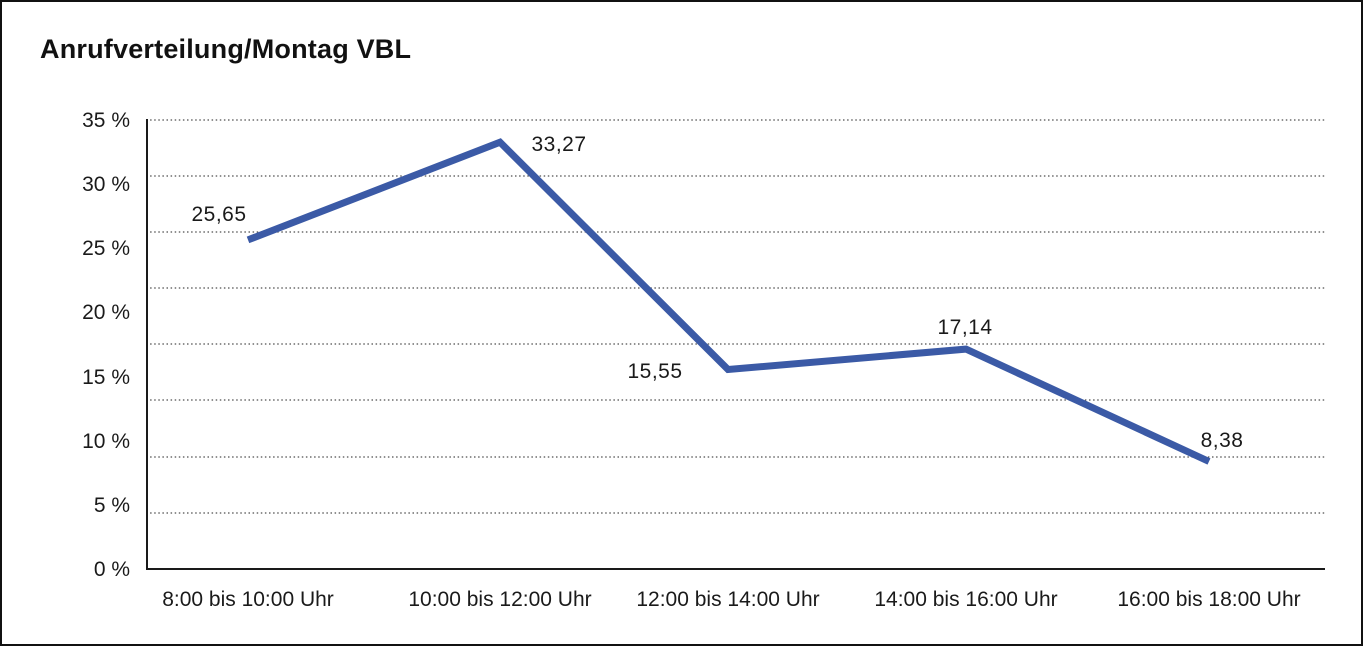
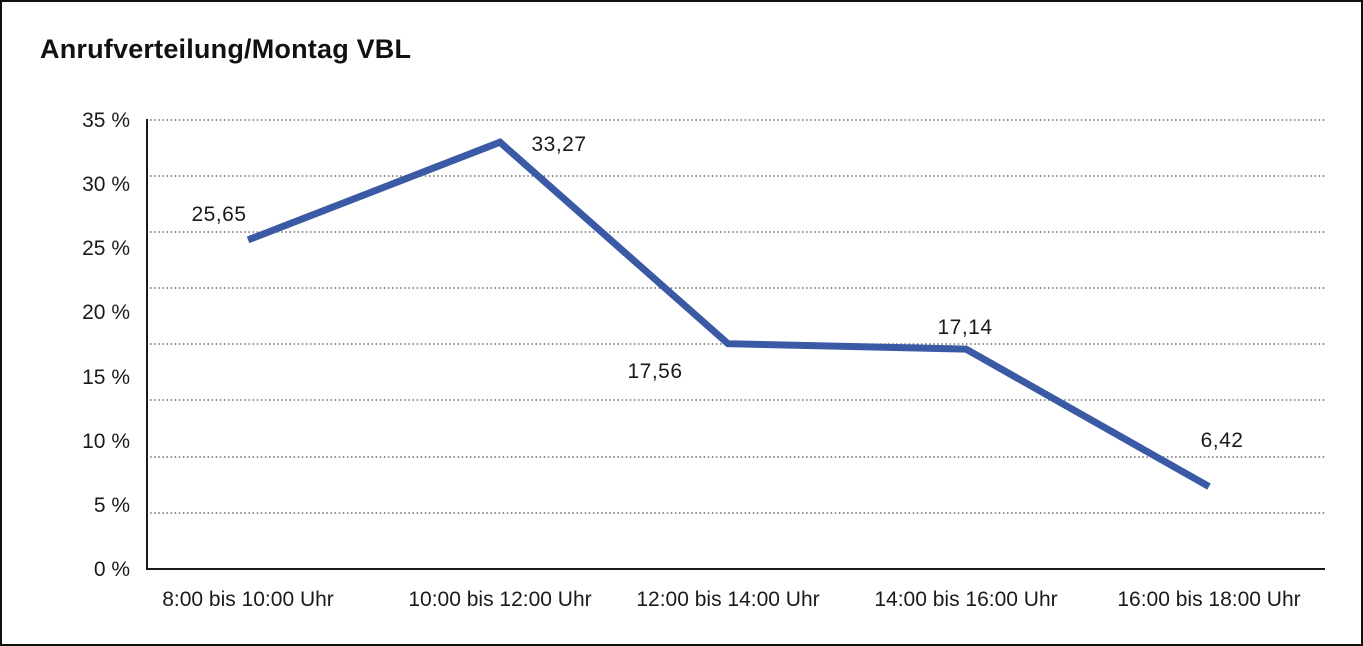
12:00 bis 14:00 Uhr: 15,55 -> 17,56
16:00 bis 18:00 Uhr: 8,38 -> 6,42
